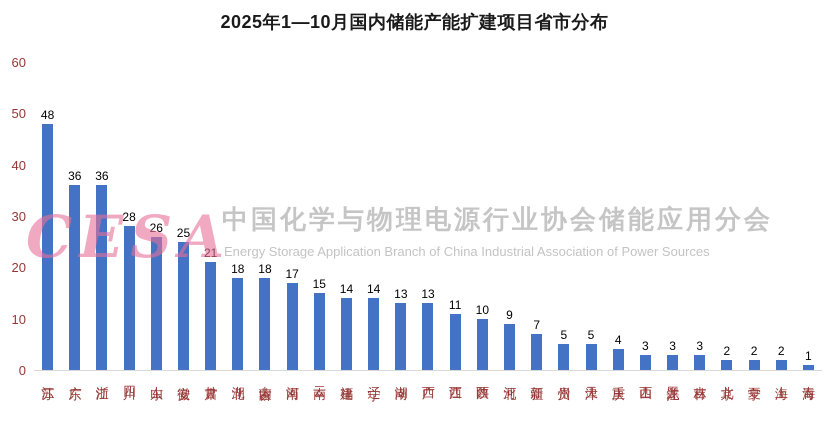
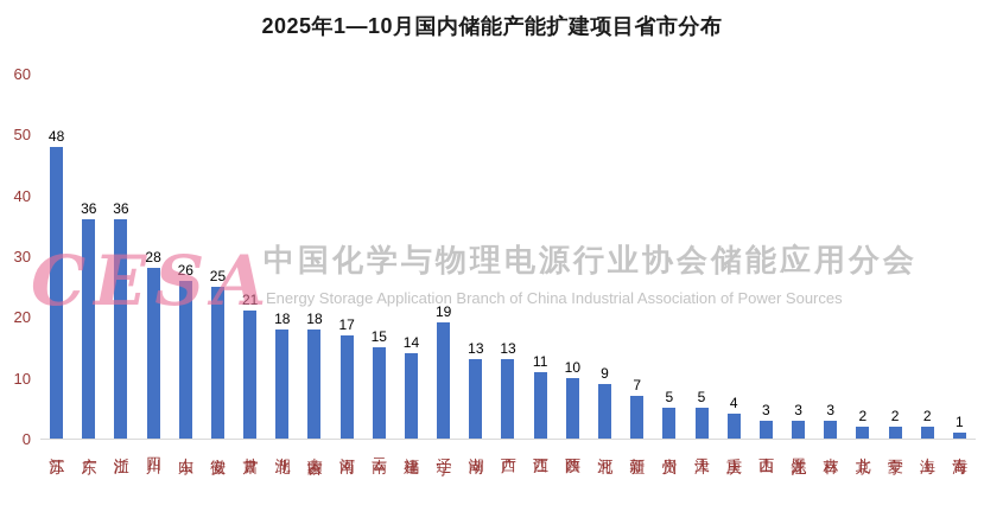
辽宁: 14 -> 19
